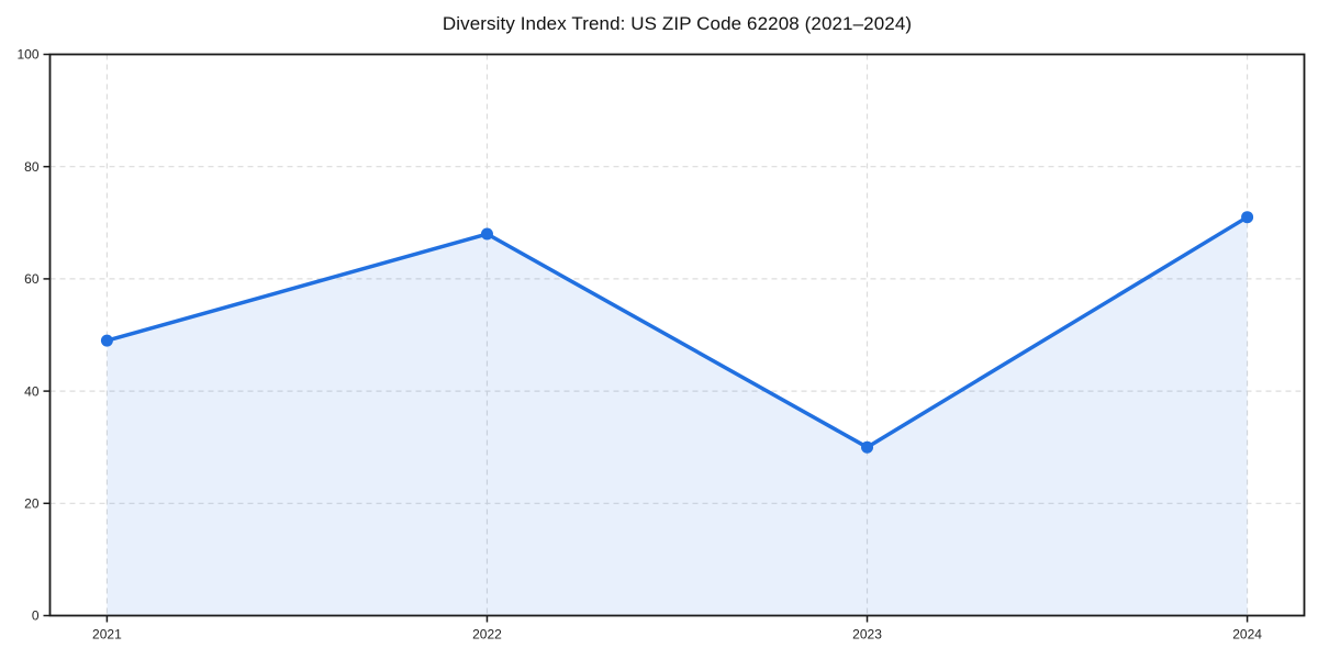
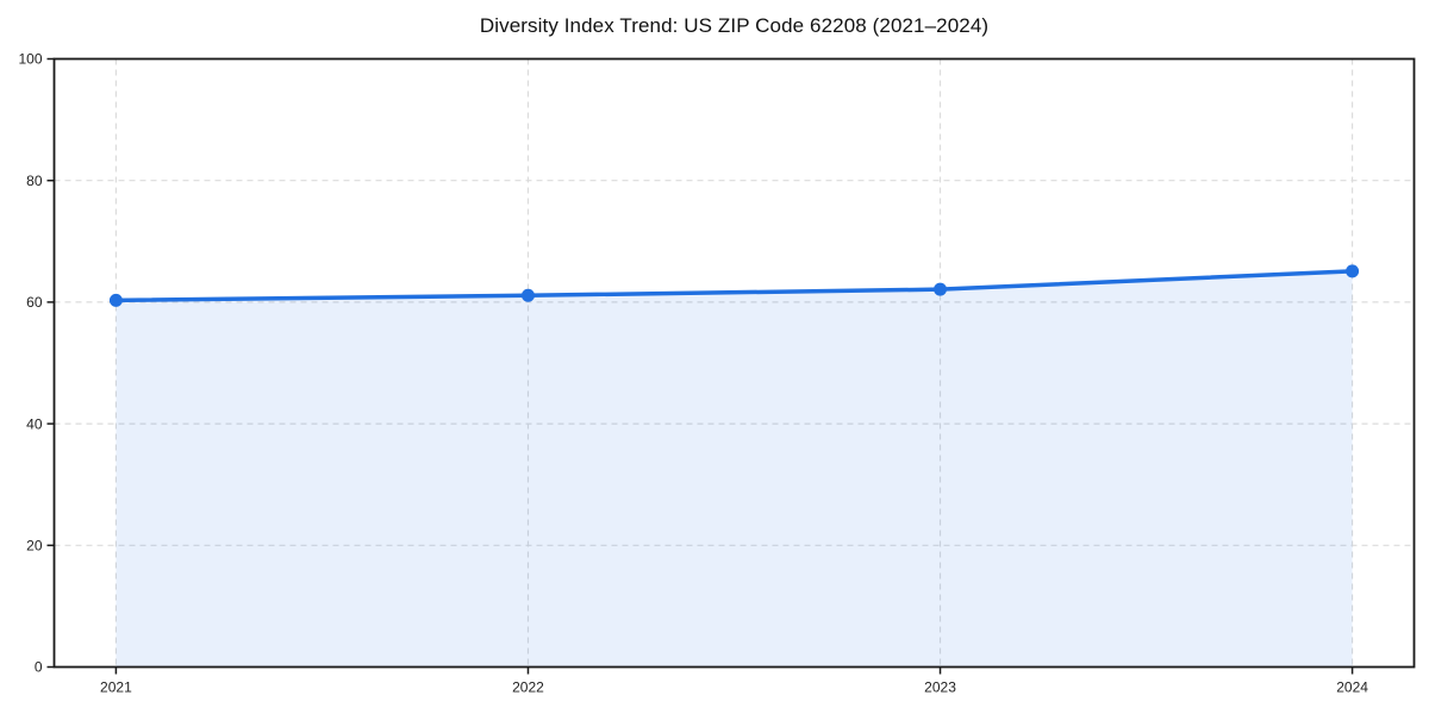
2021: 49 -> 60
2022: 68 -> 61
2023: 30 -> 62
2024: 71 -> 65
